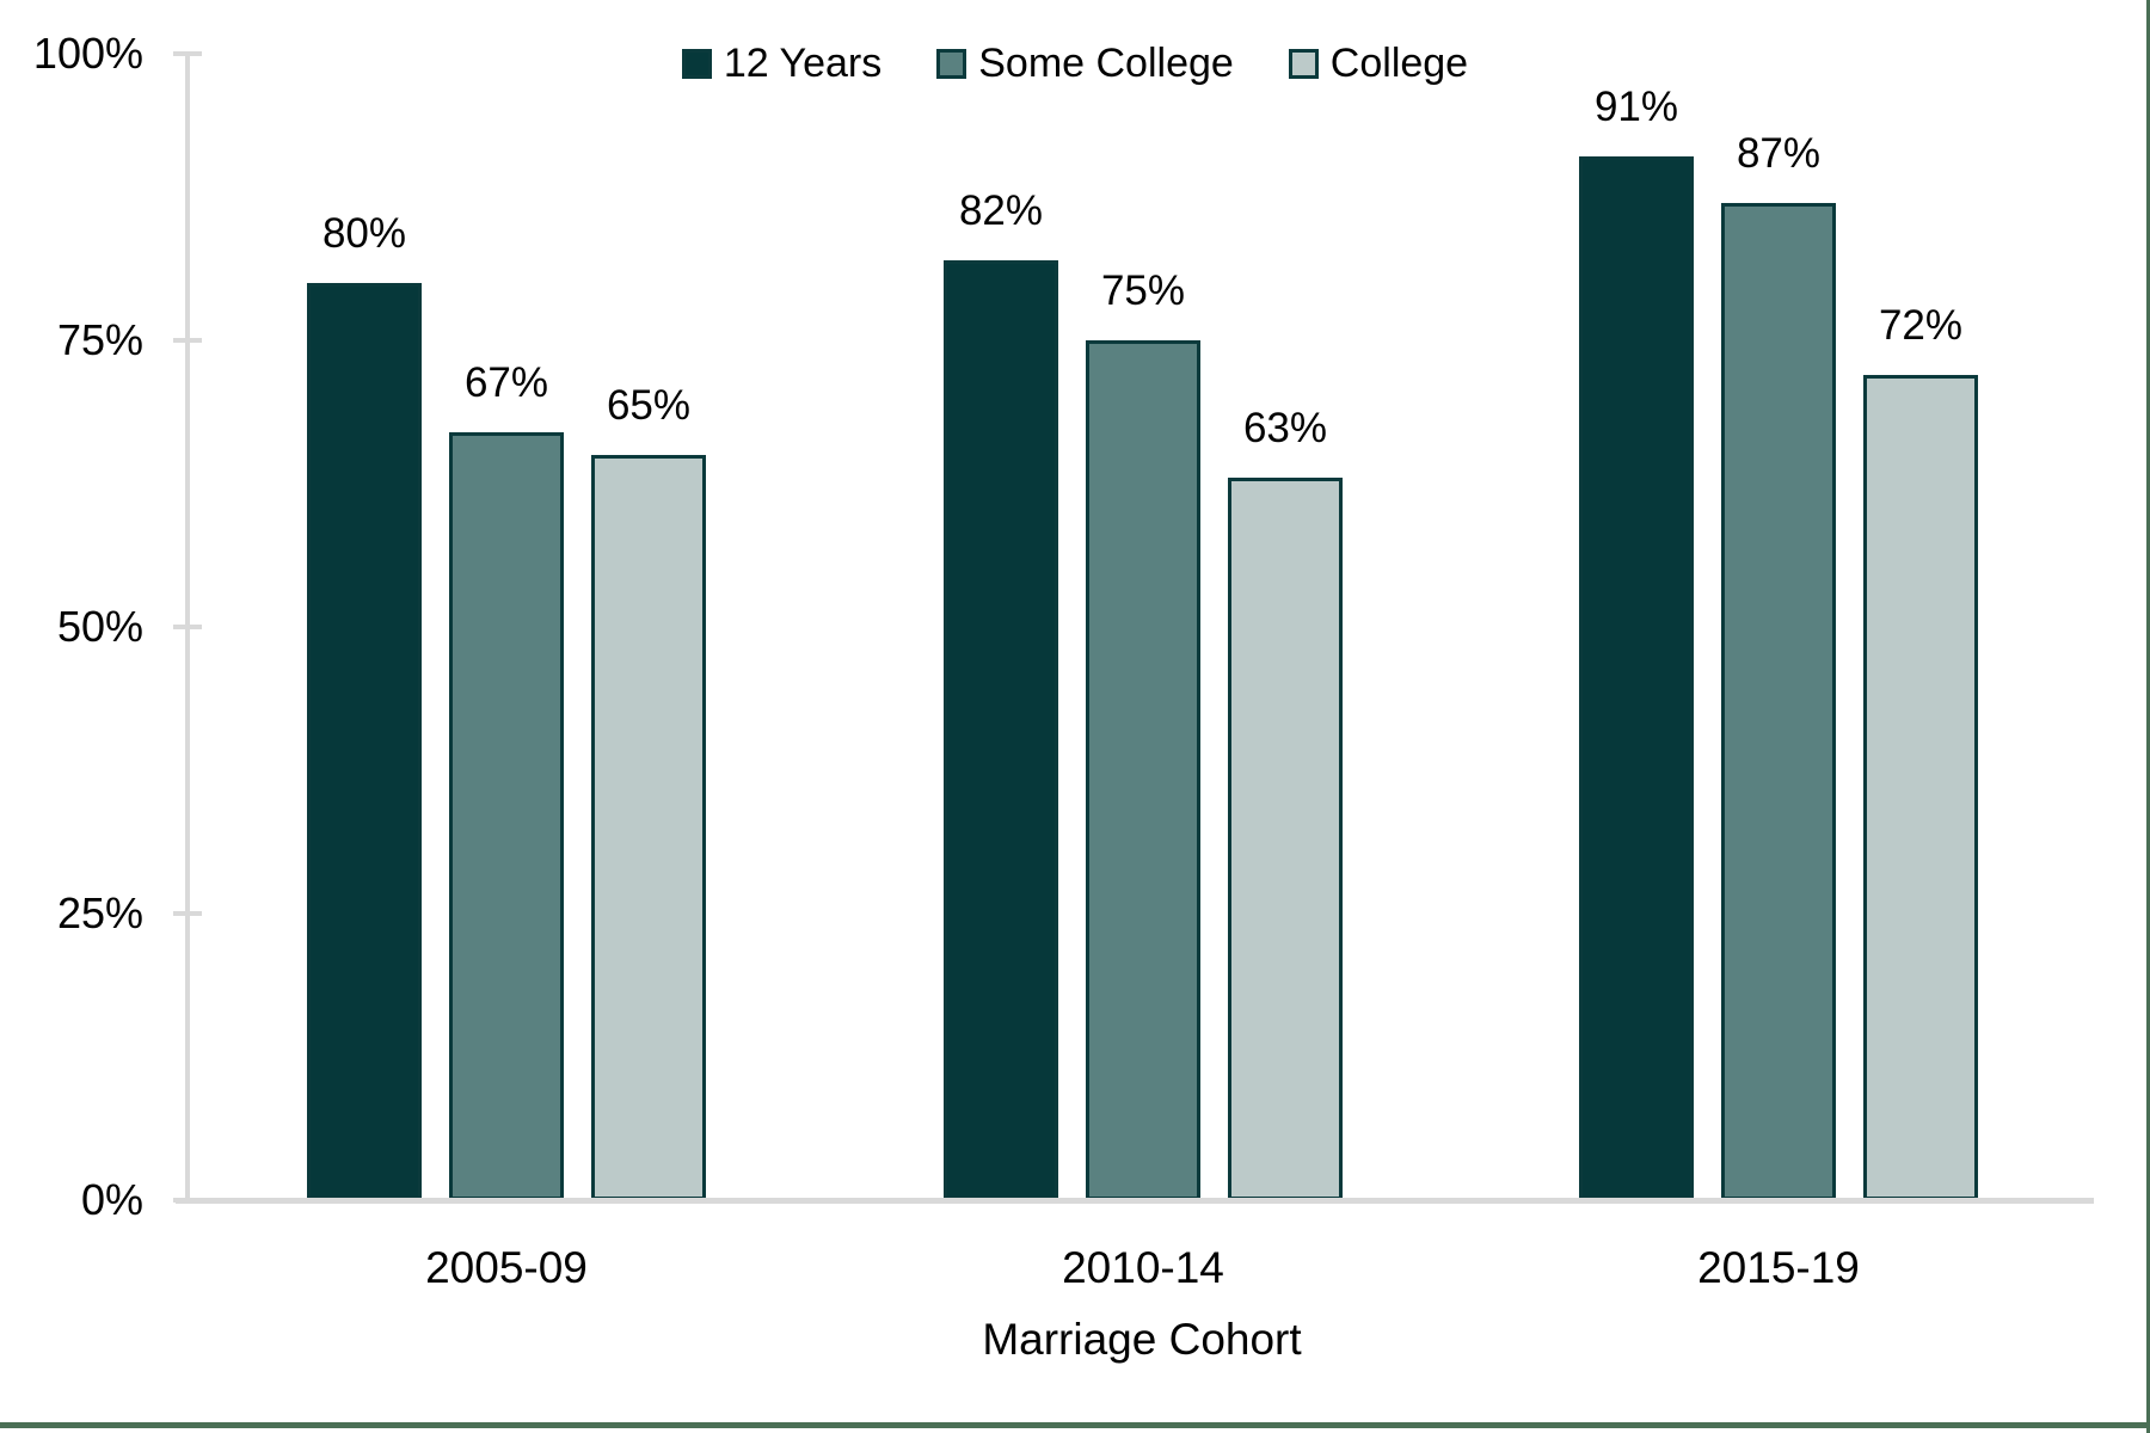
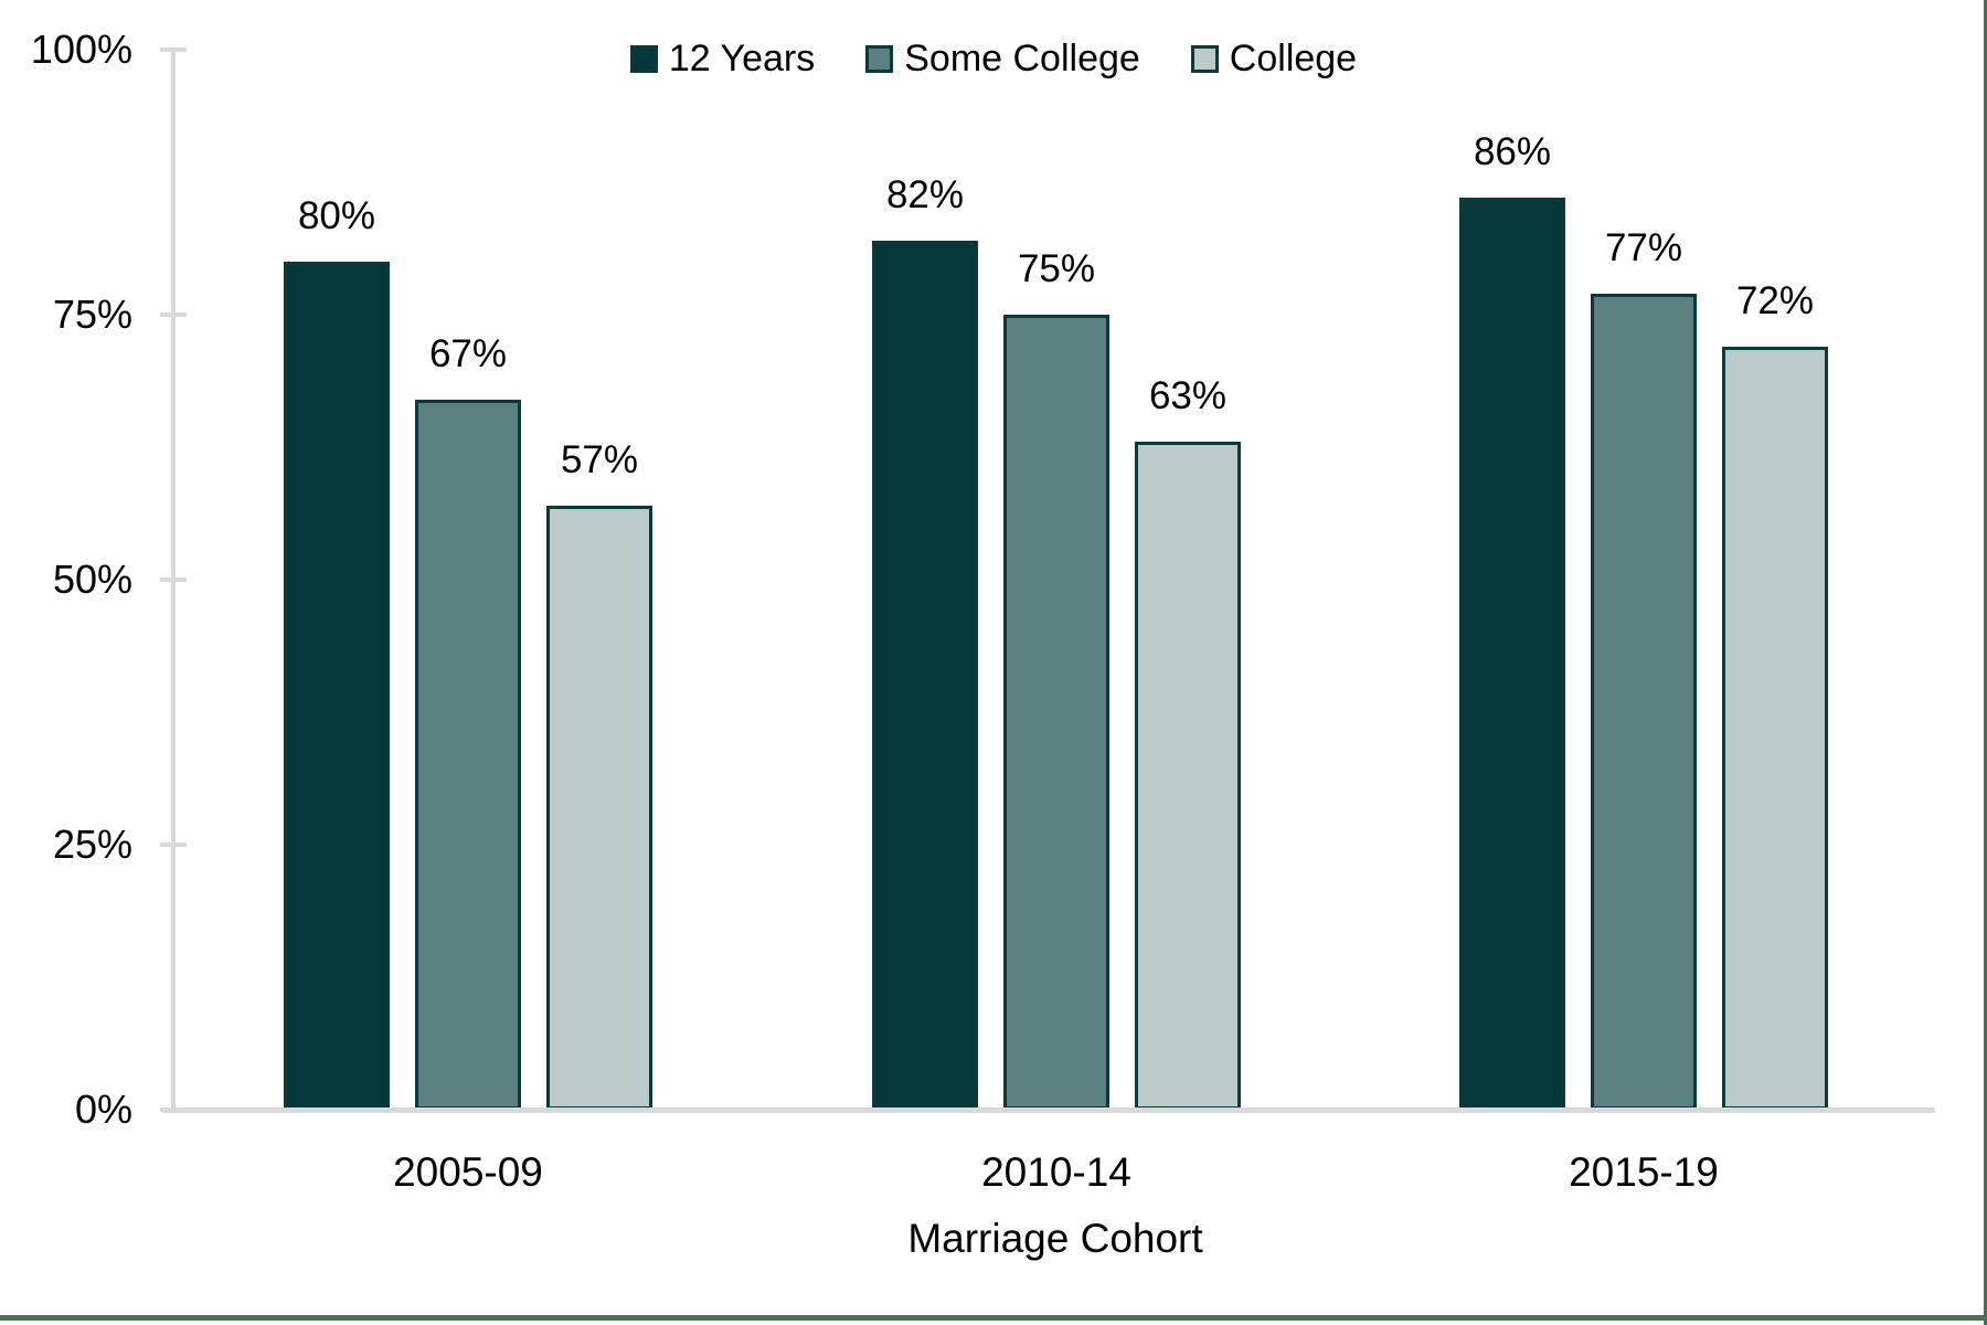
College/2005-09: 65% -> 57%
12 Years/2015-19: 91% -> 86%
Some College/2015-19: 87% -> 77%
